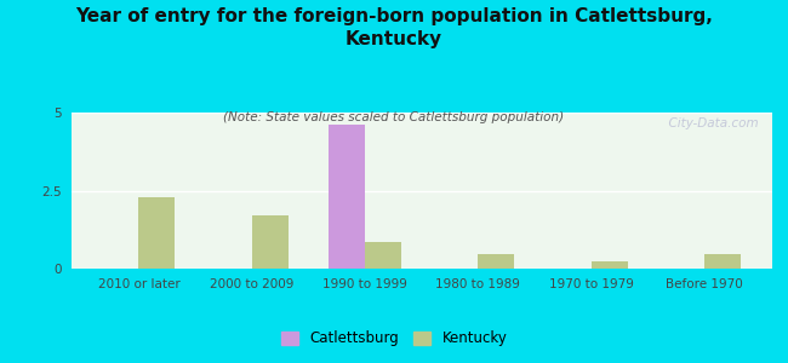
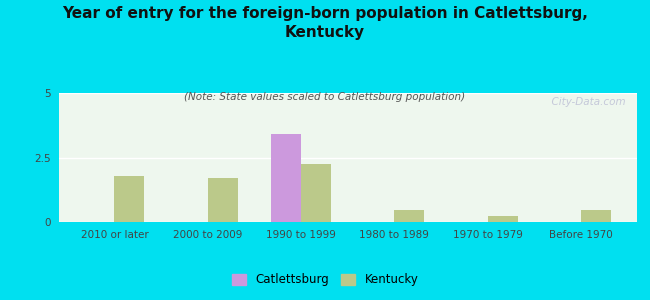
Kentucky/2010 or later: 2.30 -> 1.80
Catlettsburg/1990 to 1999: 4.6 -> 3.4
Kentucky/1990 to 1999: 0.85 -> 2.25
